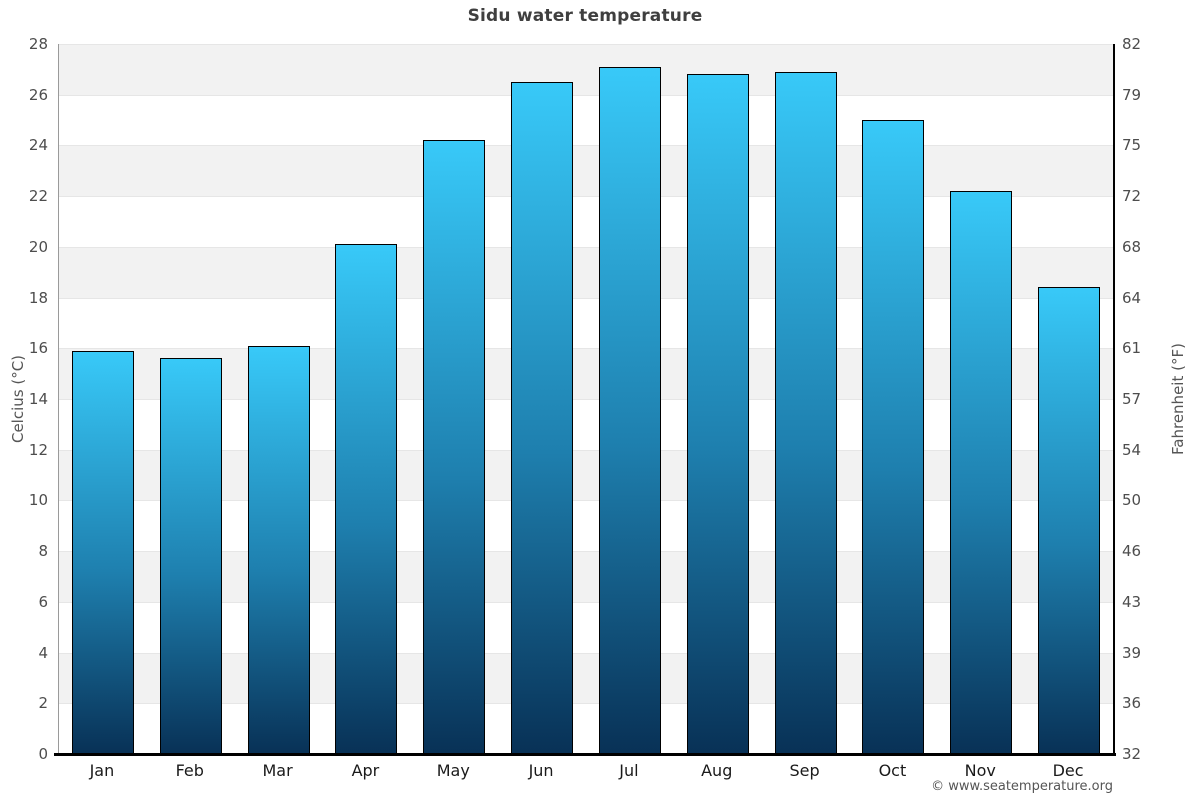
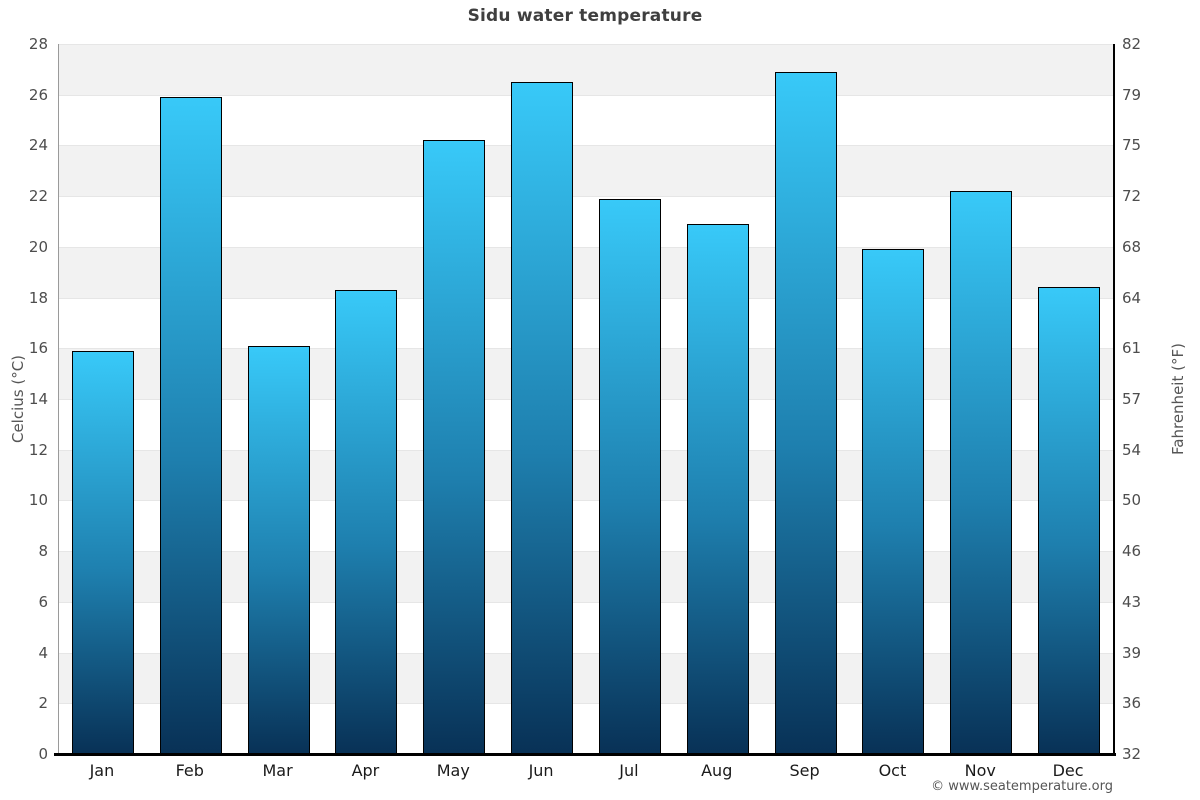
Feb: 15.6 -> 25.9
Apr: 20.1 -> 18.3
Jul: 27.1 -> 21.9
Aug: 26.8 -> 20.9
Oct: 25.0 -> 19.9
